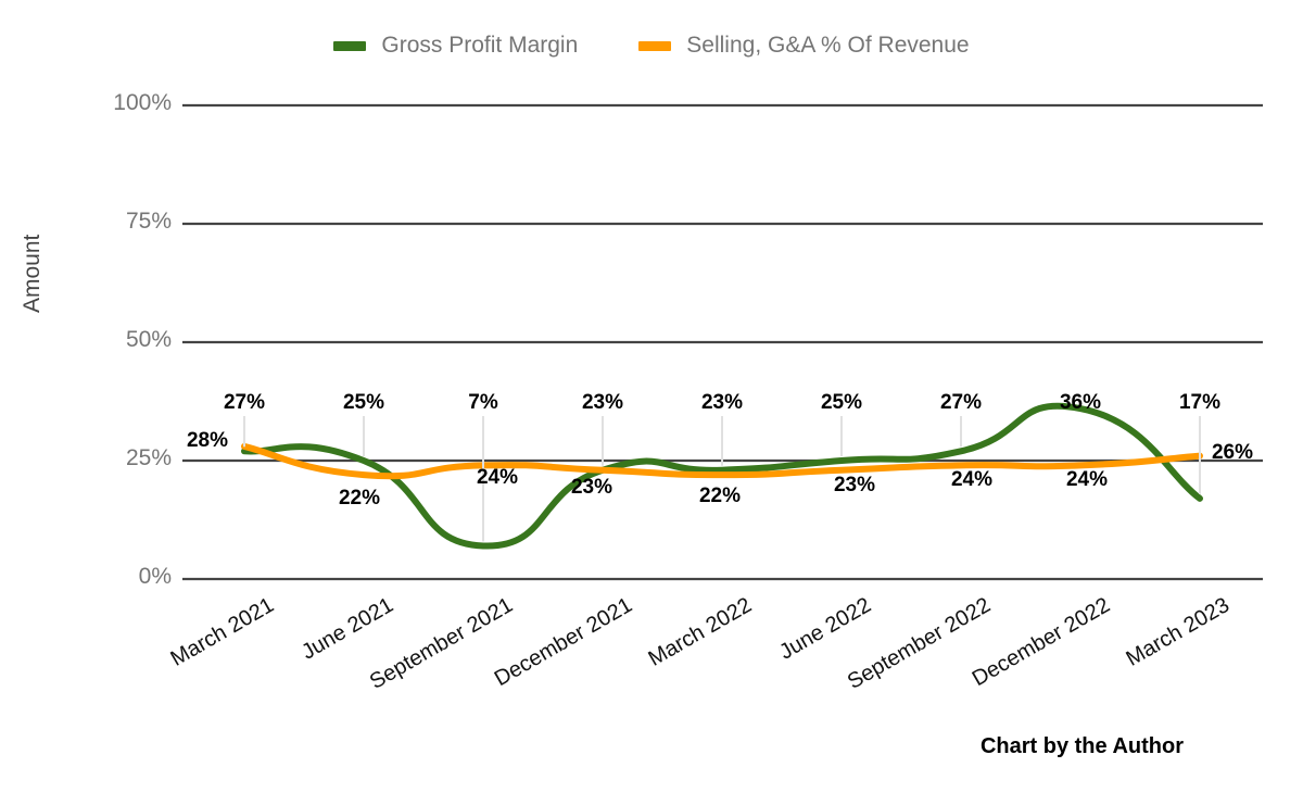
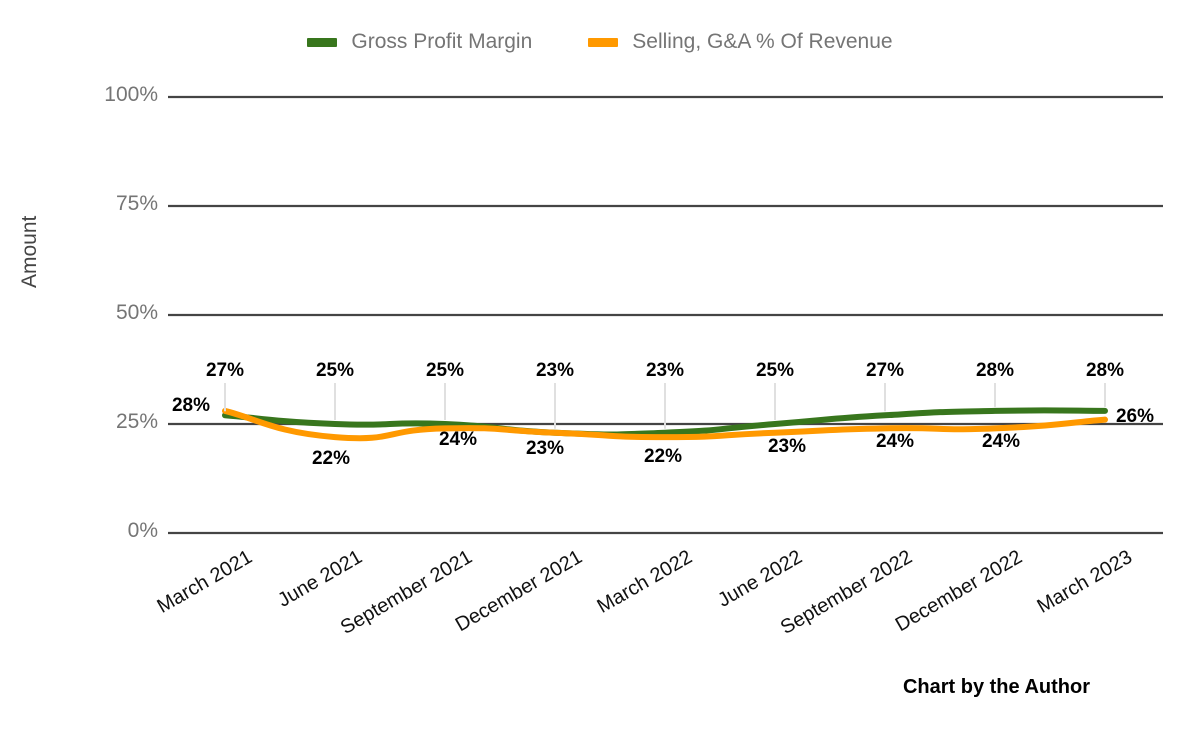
Gross Profit Margin/September 2021: 7% -> 25%
Gross Profit Margin/December 2022: 36% -> 28%
Gross Profit Margin/March 2023: 17% -> 28%
